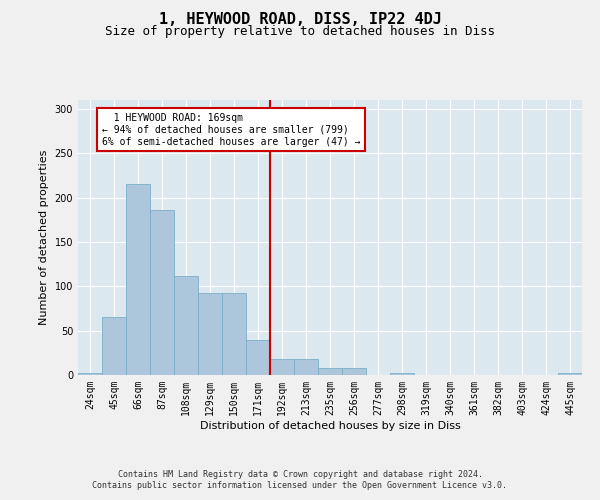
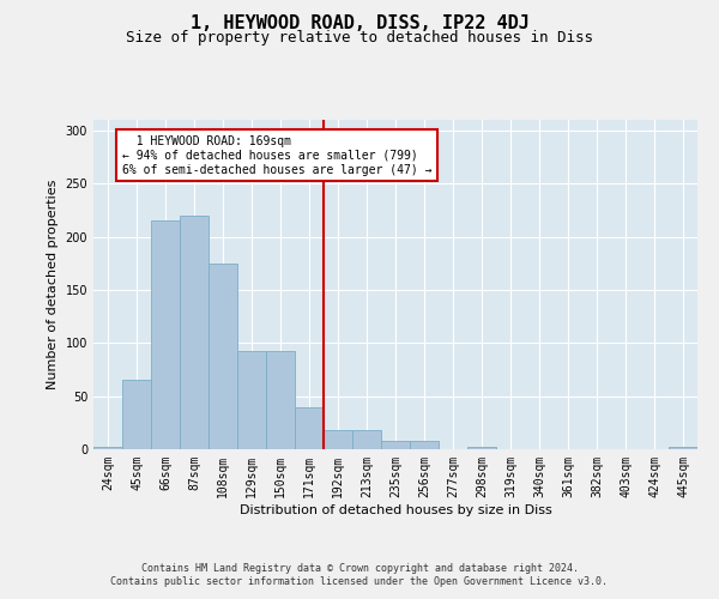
87sqm: 186 -> 220
108sqm: 112 -> 175
